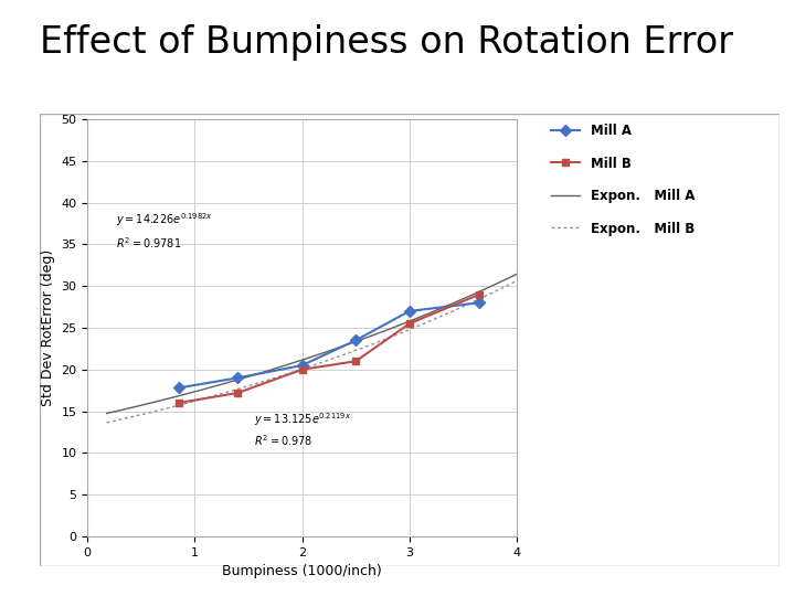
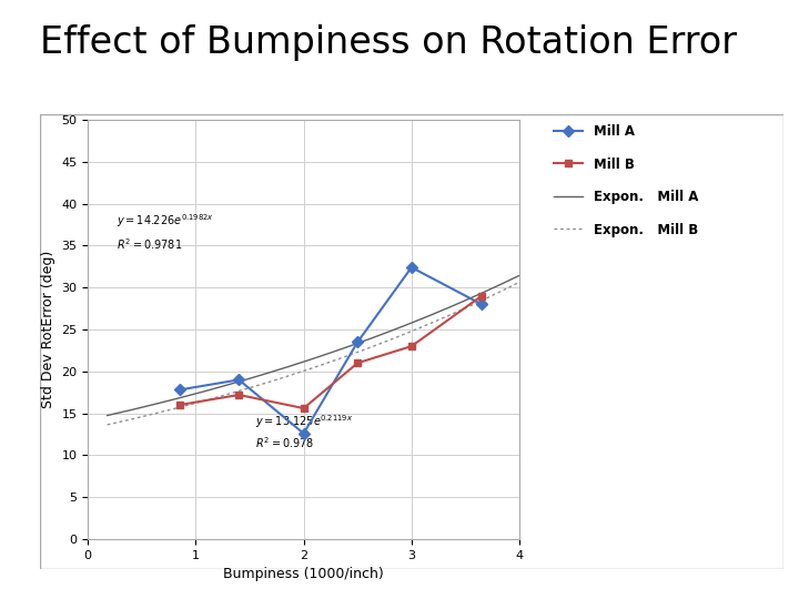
Mill A/2: 20.5 -> 12.6
Mill B/2: 20.0 -> 15.6
Mill A/3: 27.0 -> 32.4
Mill B/3: 25.5 -> 23.0
